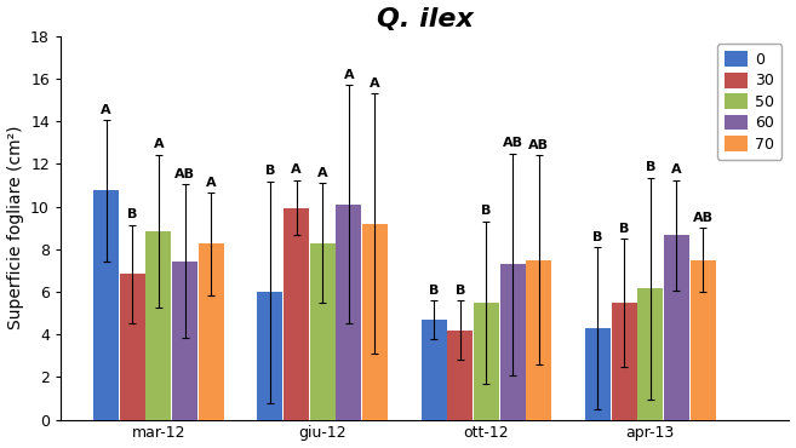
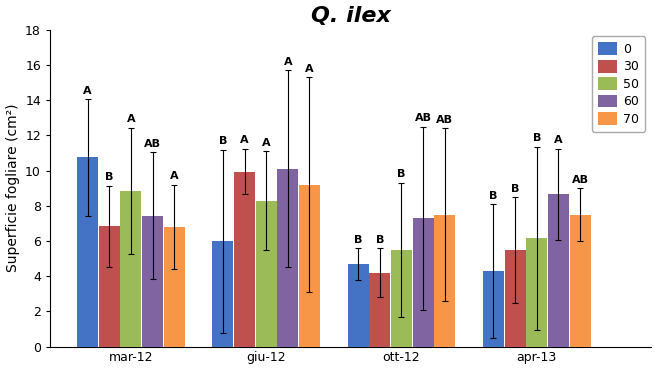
70/mar-12: 8.2 -> 6.8
